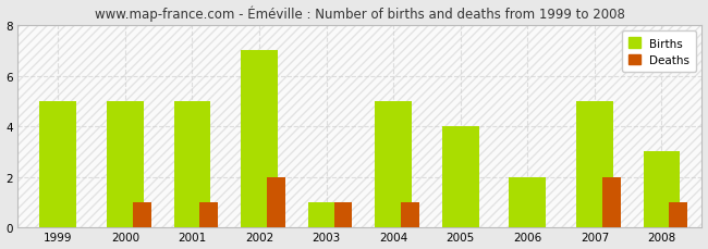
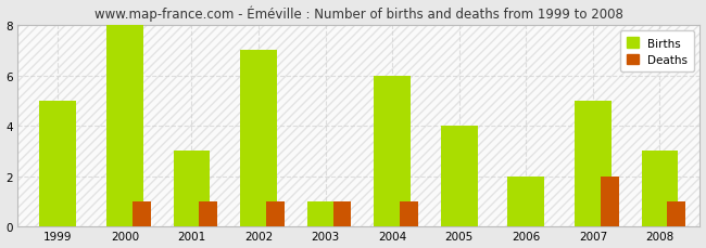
Births/2000: 5 -> 8
Births/2001: 5 -> 3
Deaths/2002: 2 -> 1
Births/2004: 5 -> 6
